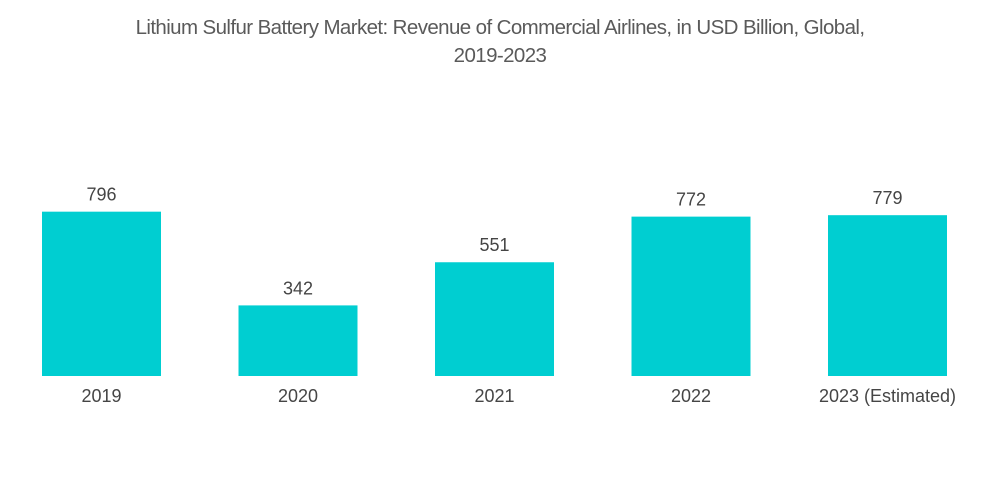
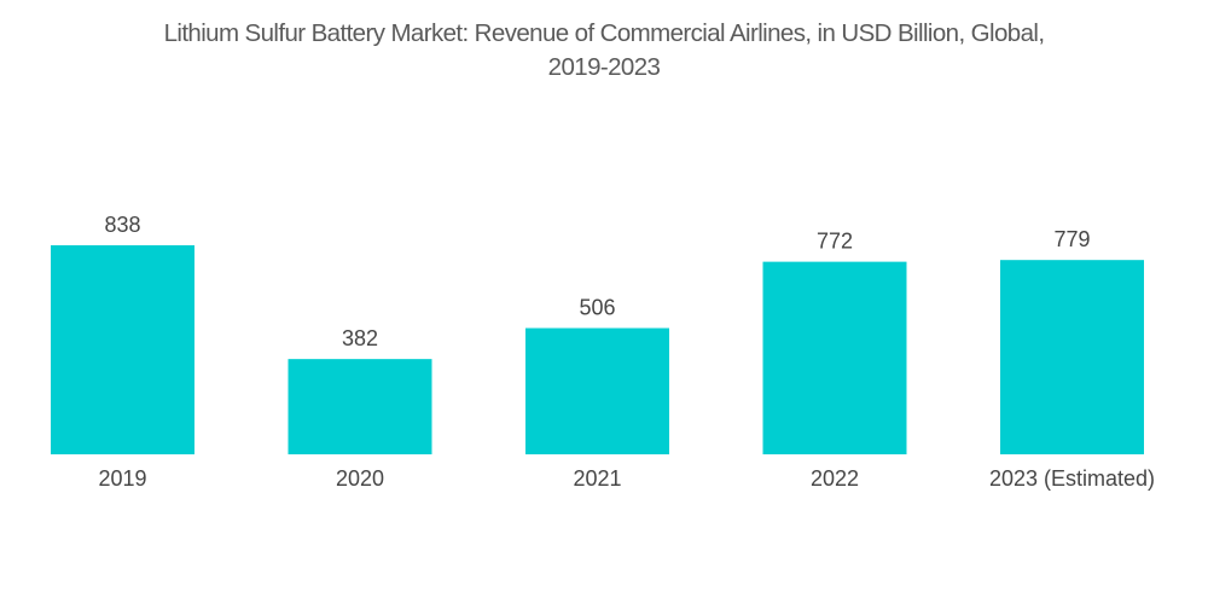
2019: 796 -> 838
2020: 342 -> 382
2021: 551 -> 506
